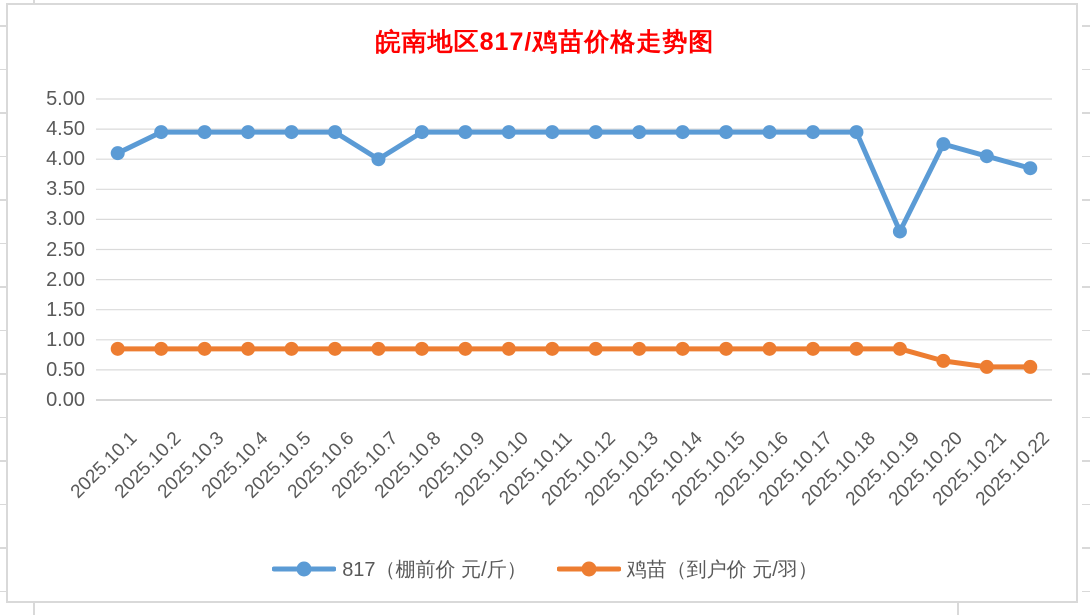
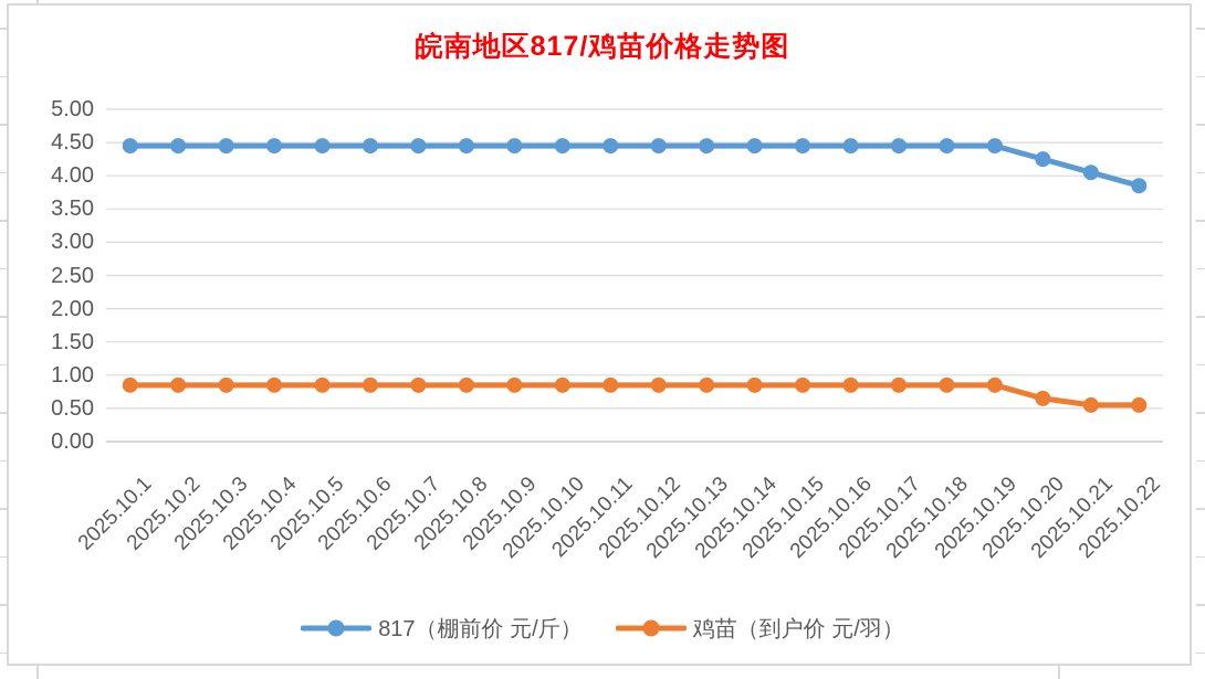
817（棚前价 元/斤）/2025.10.1: 4.1 -> 4.5
817（棚前价 元/斤）/2025.10.7: 4.0 -> 4.5
817（棚前价 元/斤）/2025.10.19: 2.8 -> 4.5
